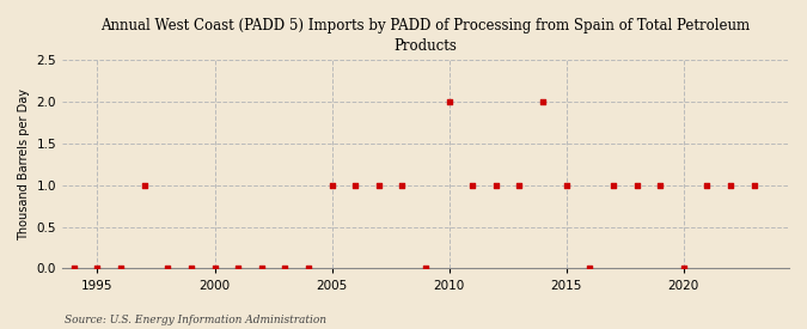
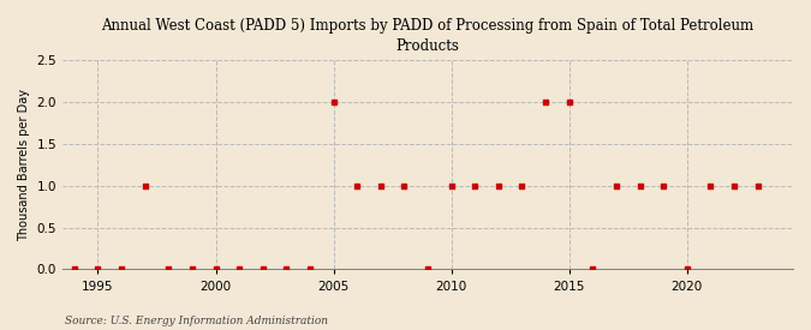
2005: 1 -> 2
2010: 2 -> 1
2015: 1 -> 2
